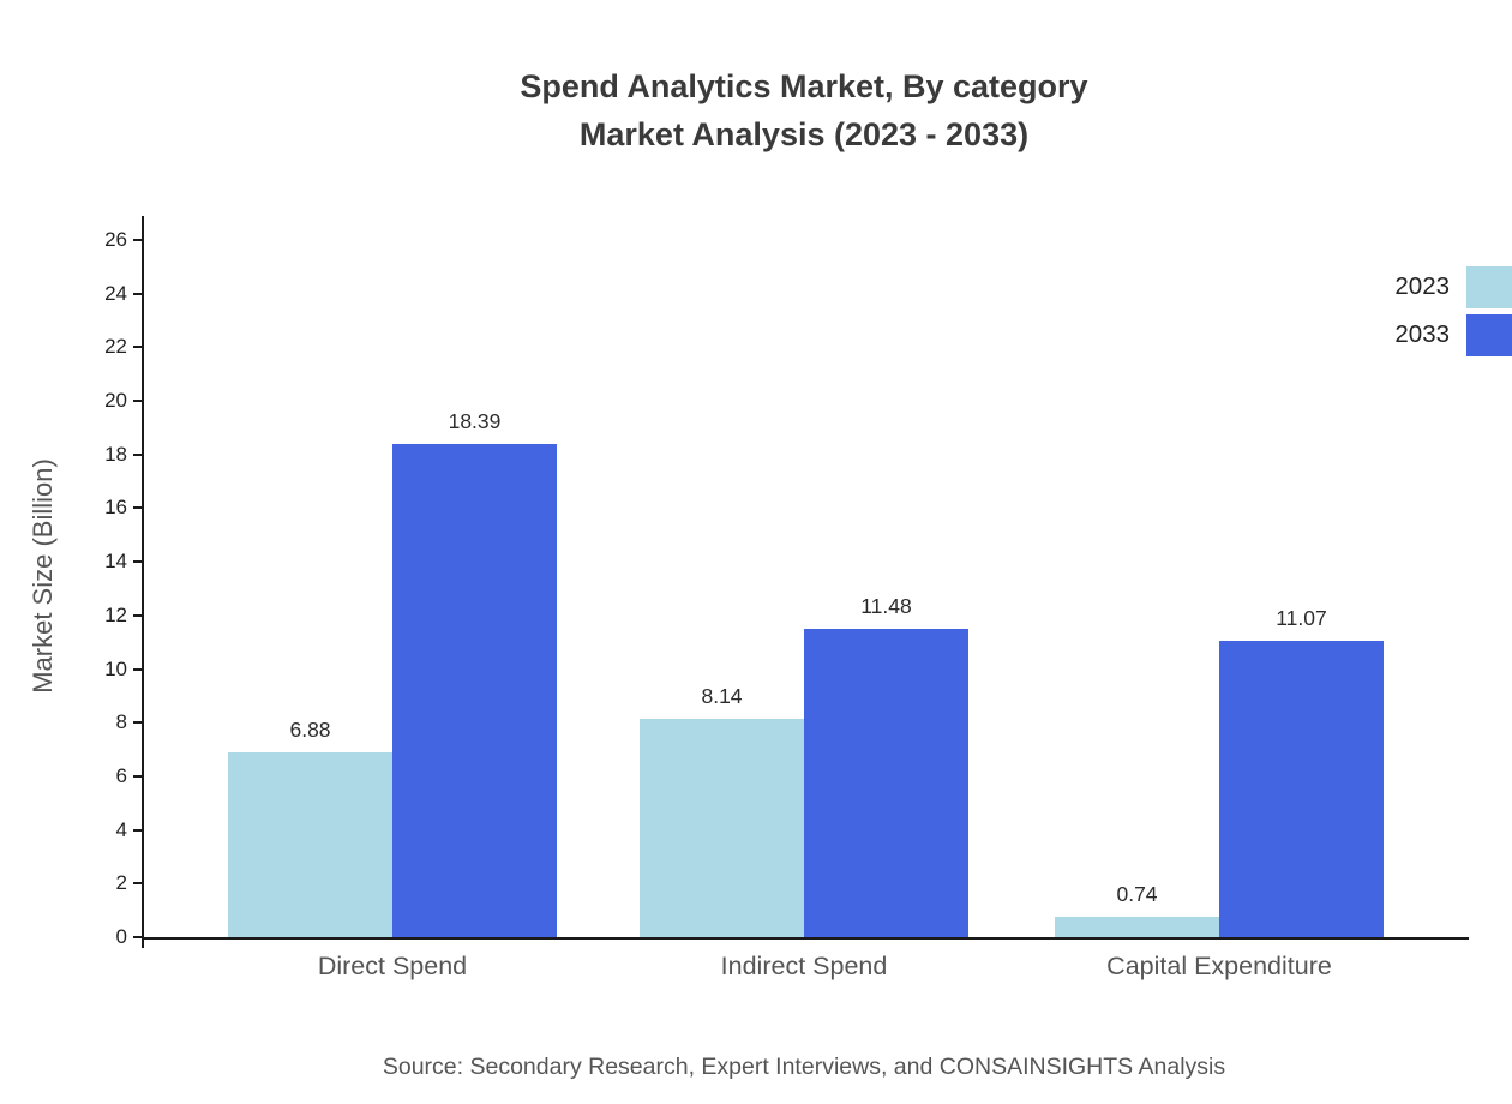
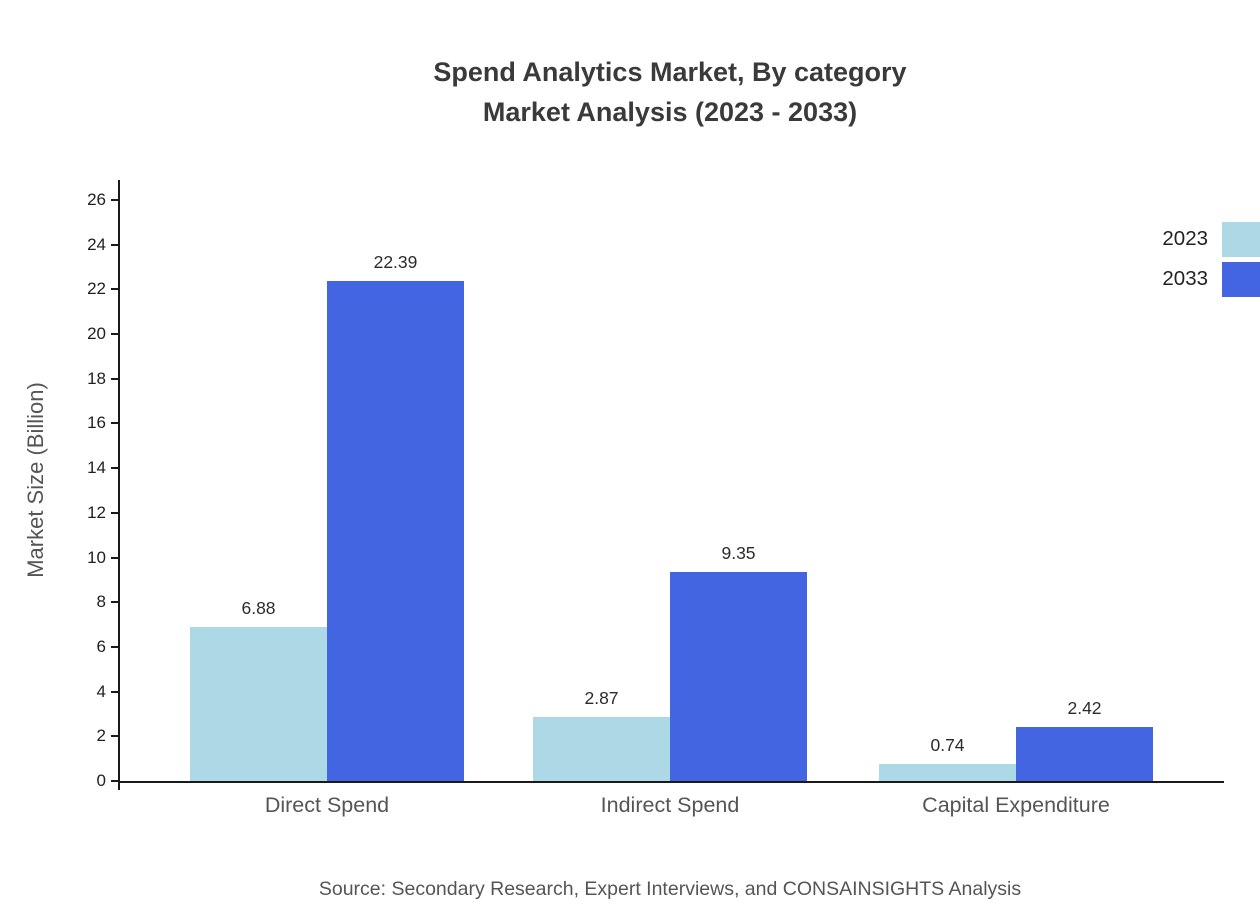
2033/Direct Spend: 18.39 -> 22.39
2023/Indirect Spend: 8.14 -> 2.87
2033/Indirect Spend: 11.48 -> 9.35
2033/Capital Expenditure: 11.07 -> 2.42
